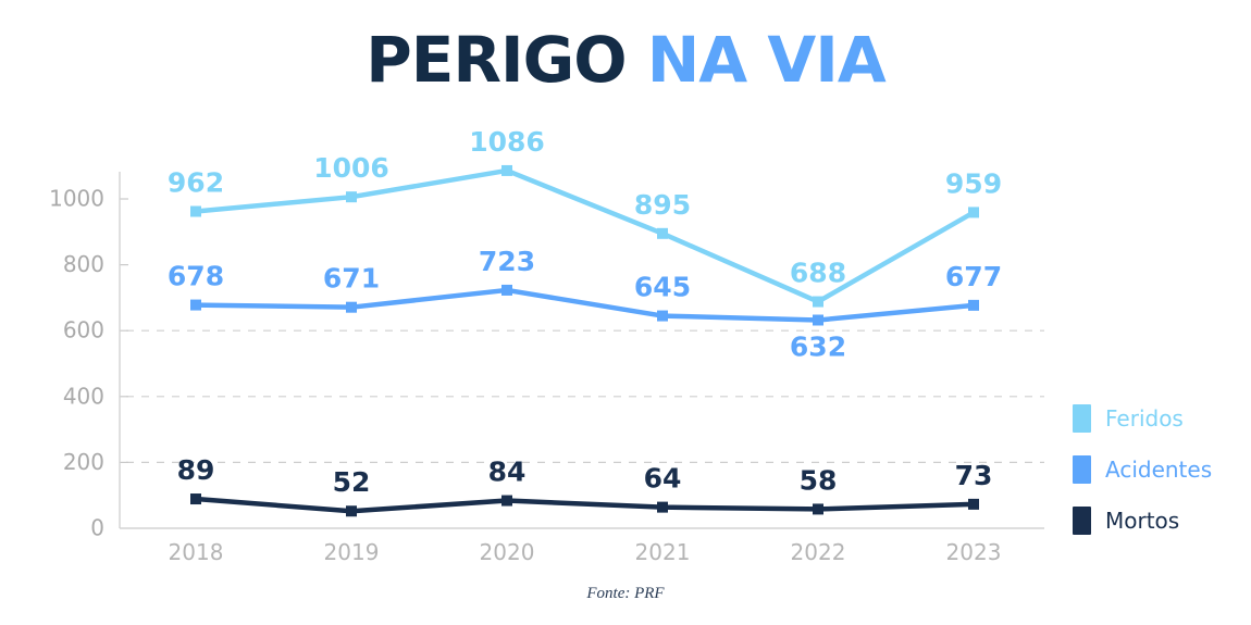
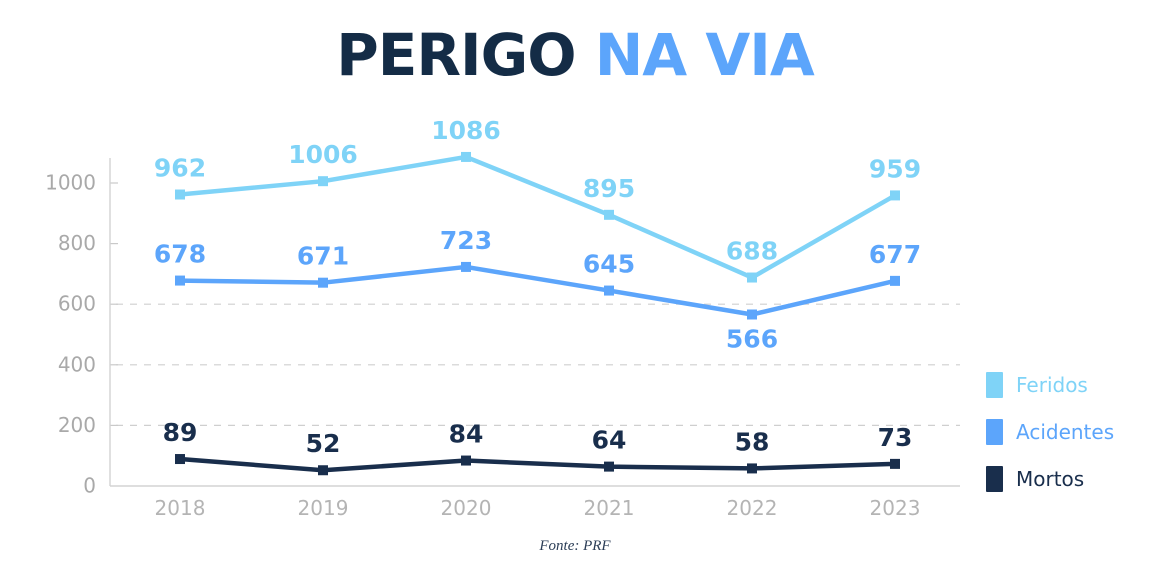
Acidentes/2022: 632 -> 566
